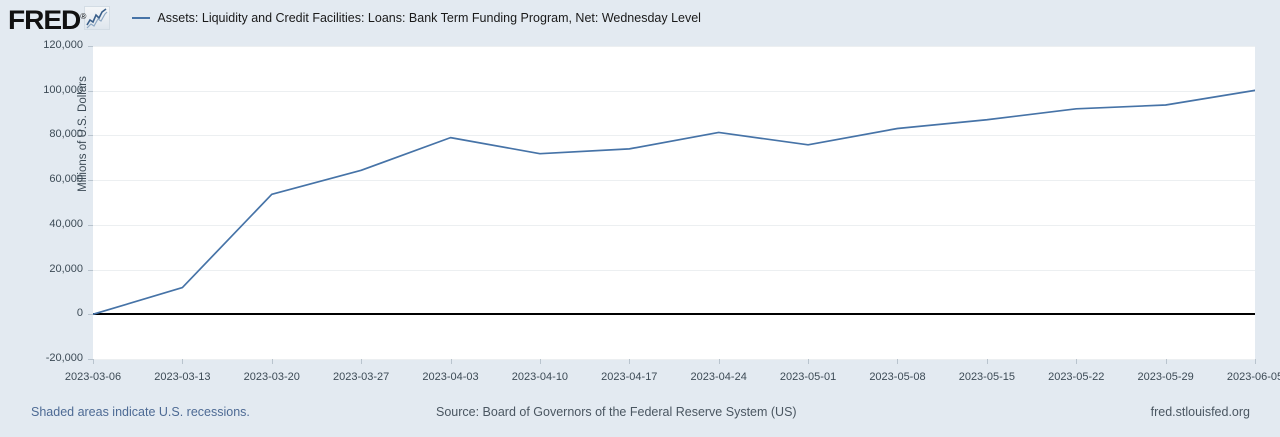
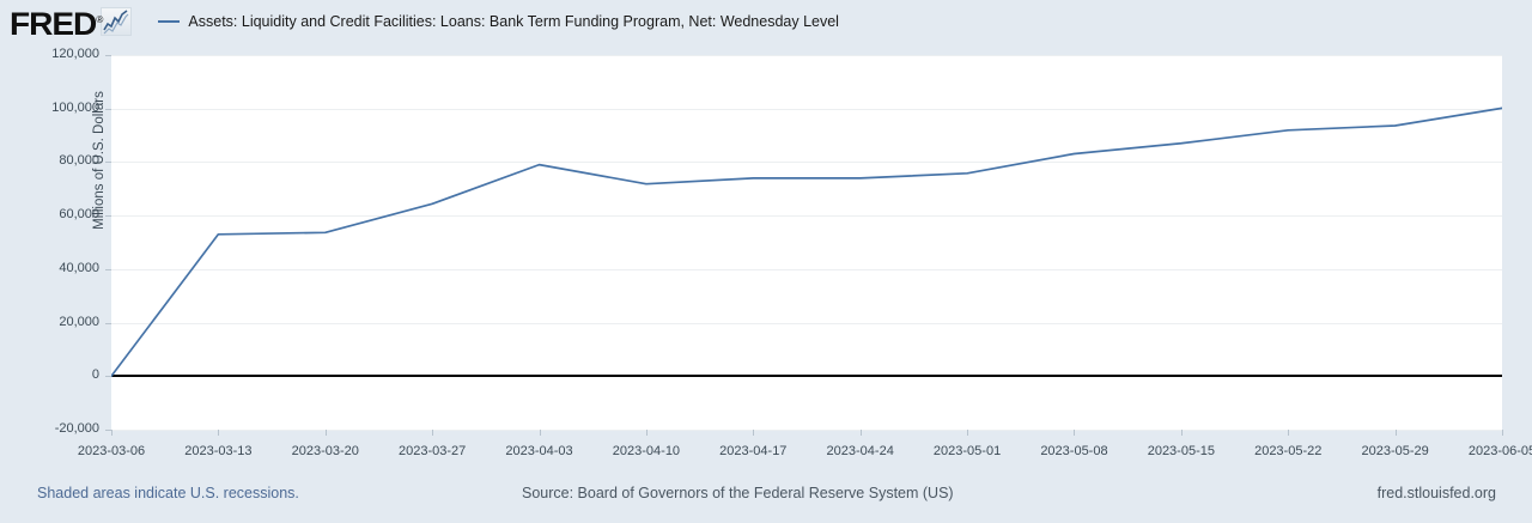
2023-03-13: 12000 -> 53000
2023-04-24: 81000 -> 74000
